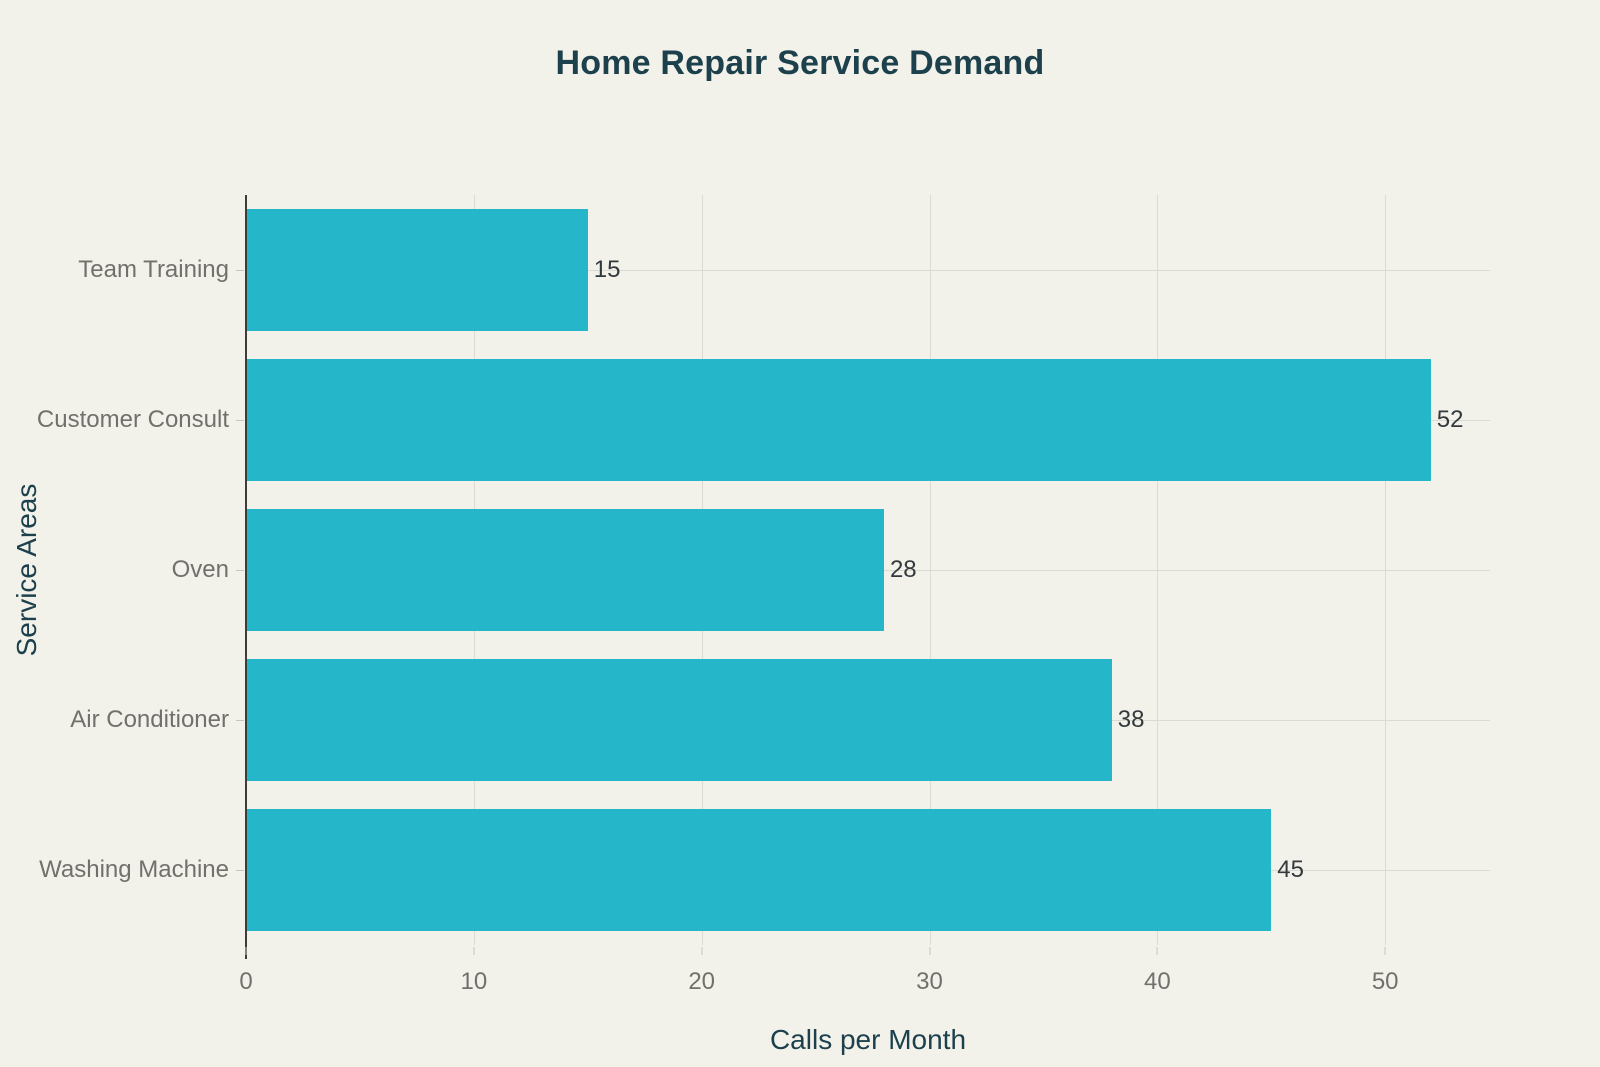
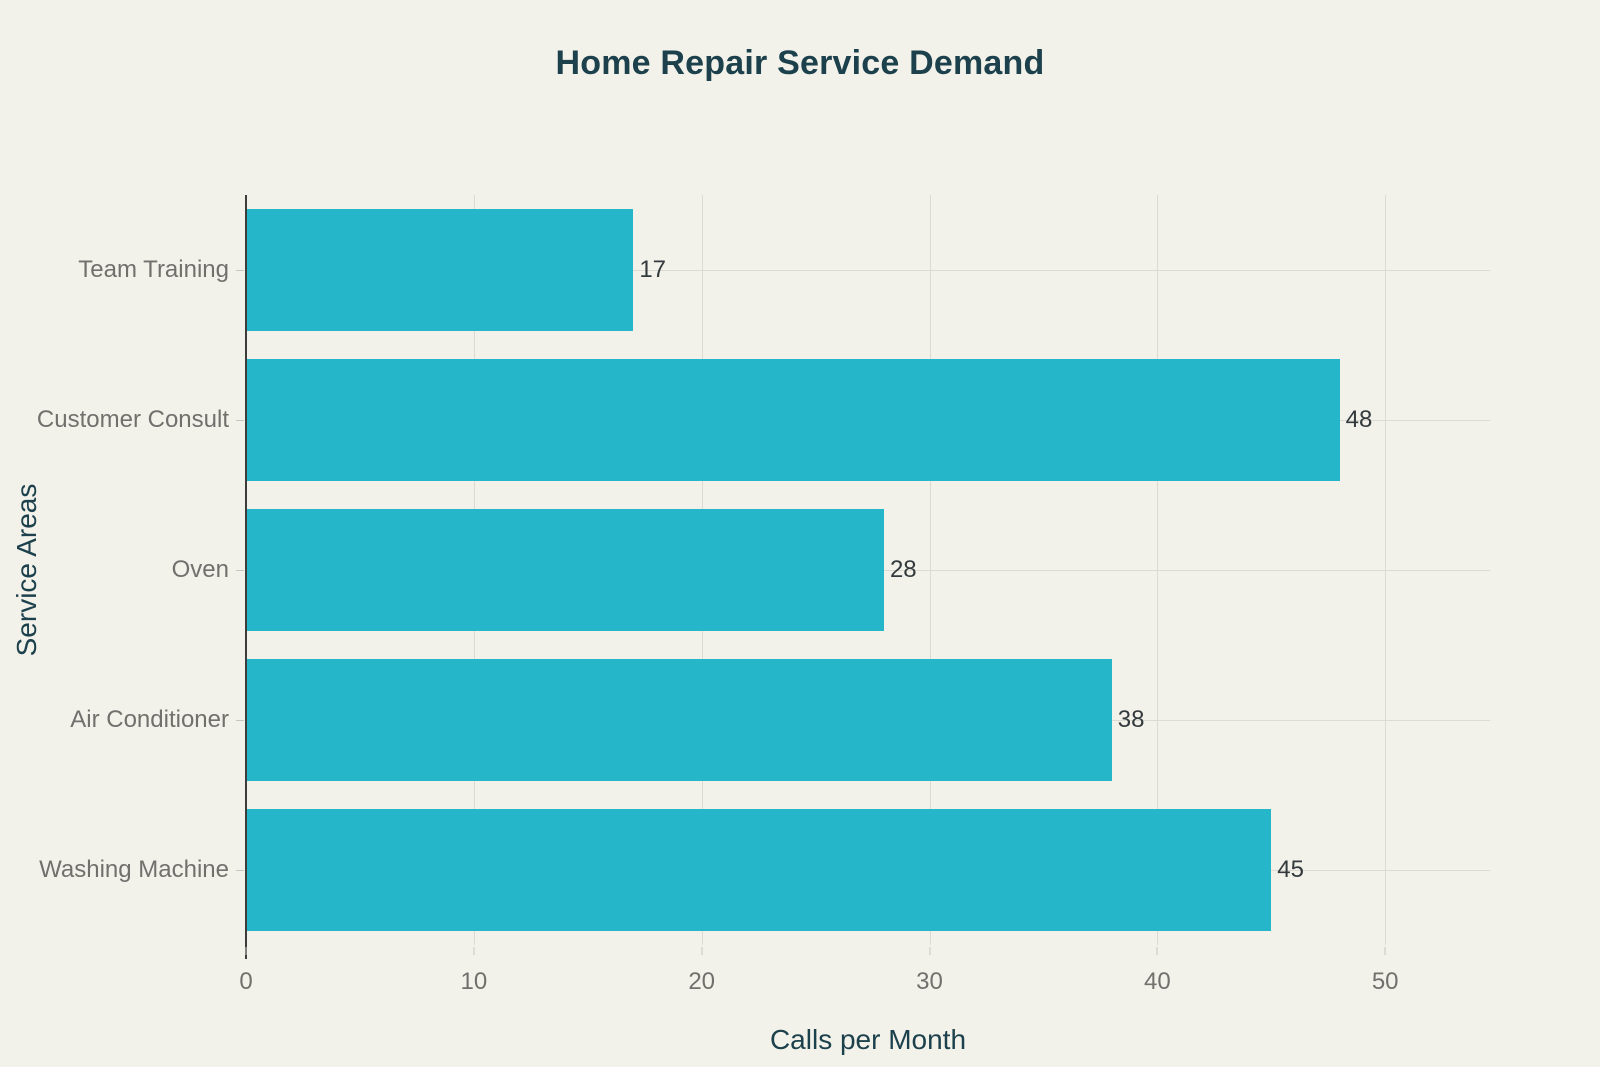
Team Training: 15 -> 17
Customer Consult: 52 -> 48
